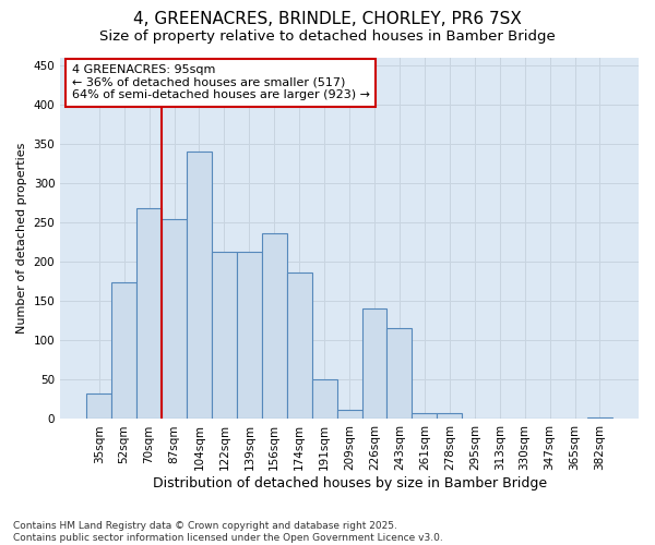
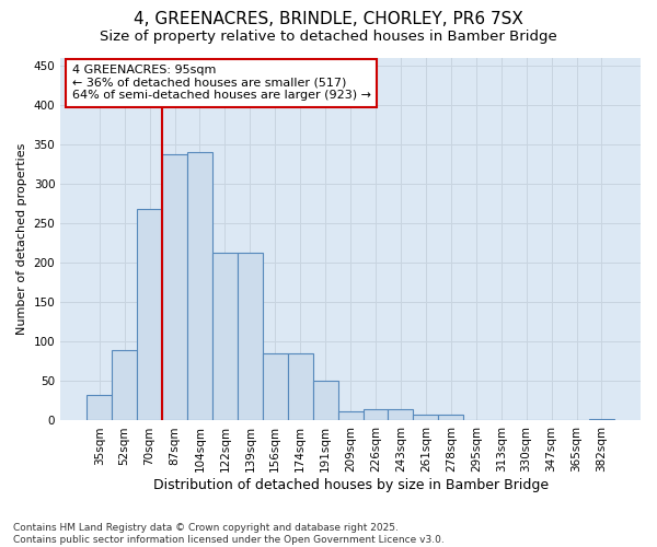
52sqm: 174 -> 90
87sqm: 254 -> 337
156sqm: 236 -> 85
174sqm: 186 -> 85
226sqm: 140 -> 15
243sqm: 116 -> 15
